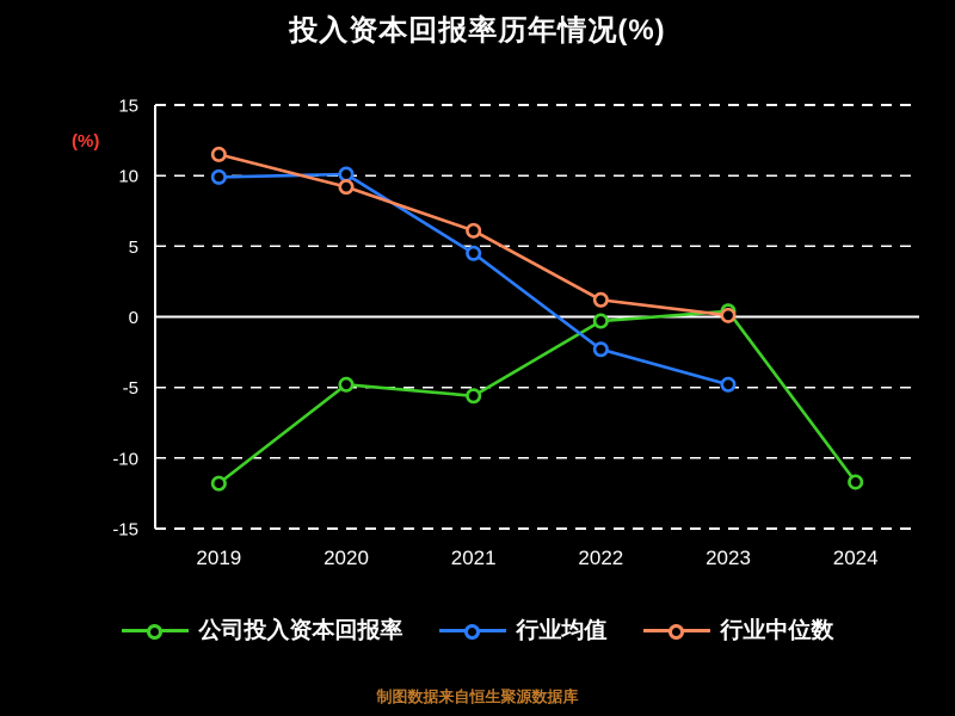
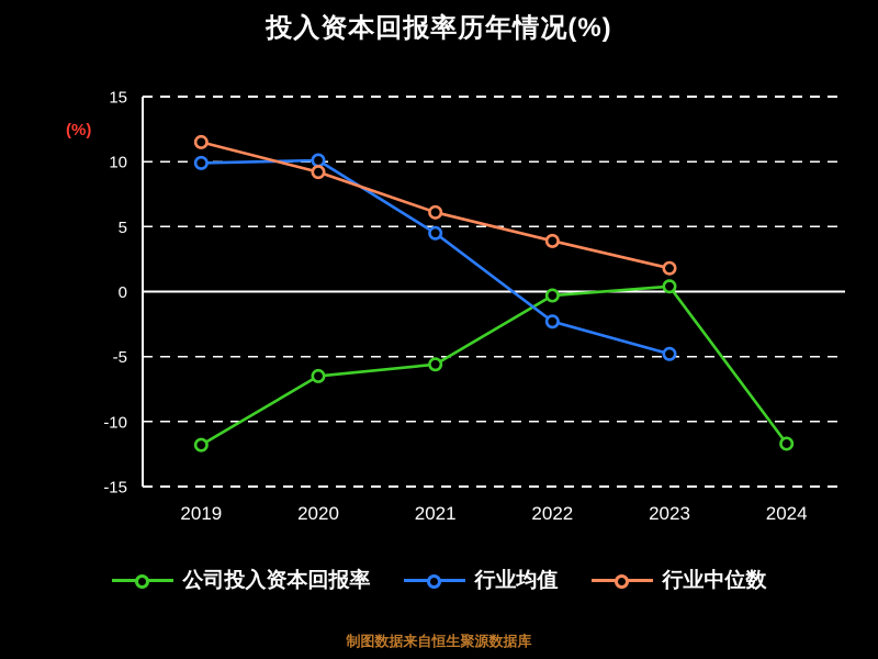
公司投入资本回报率/2020: -4.8 -> -6.5
行业中位数/2022: 1.2 -> 3.9
行业中位数/2023: 0.1 -> 1.8
